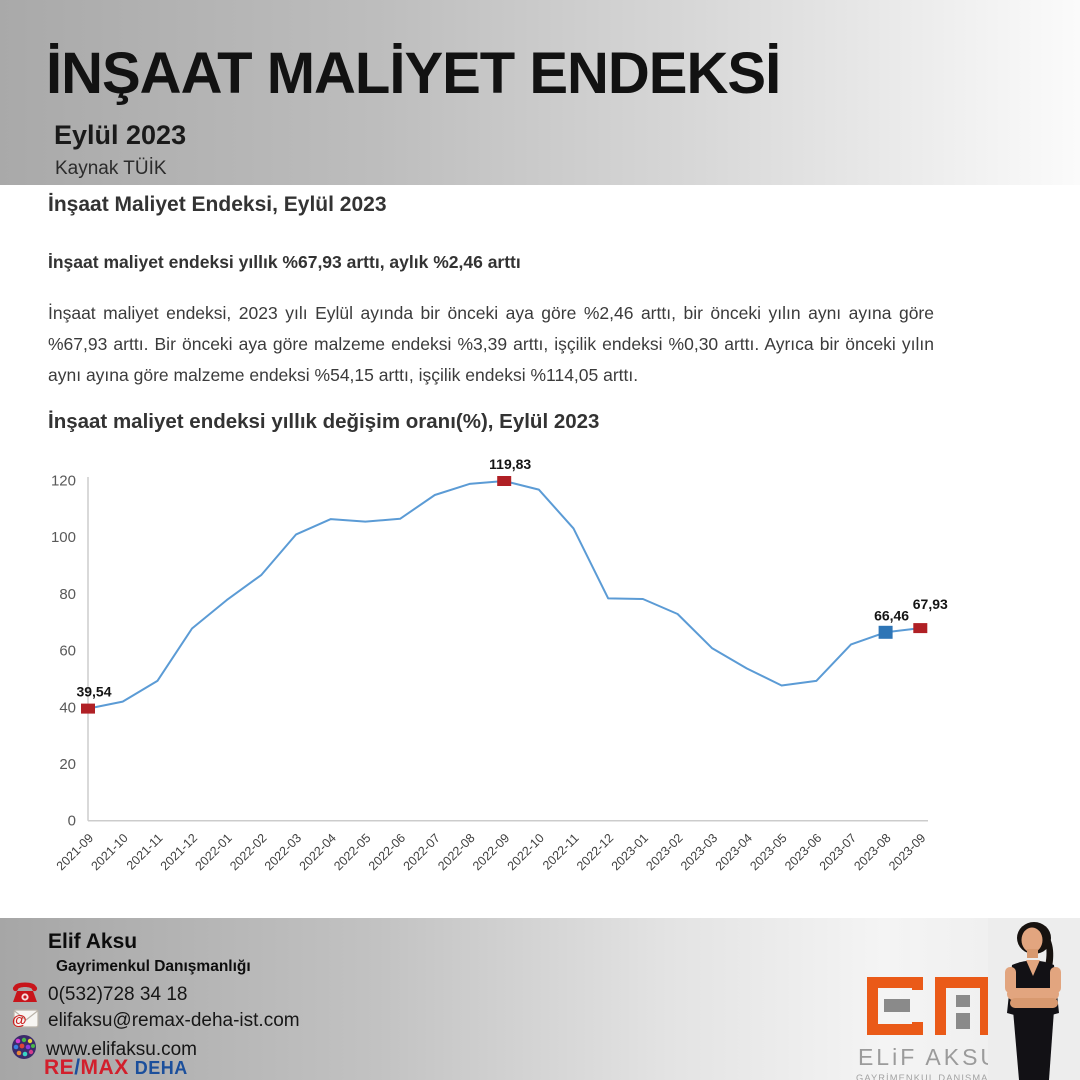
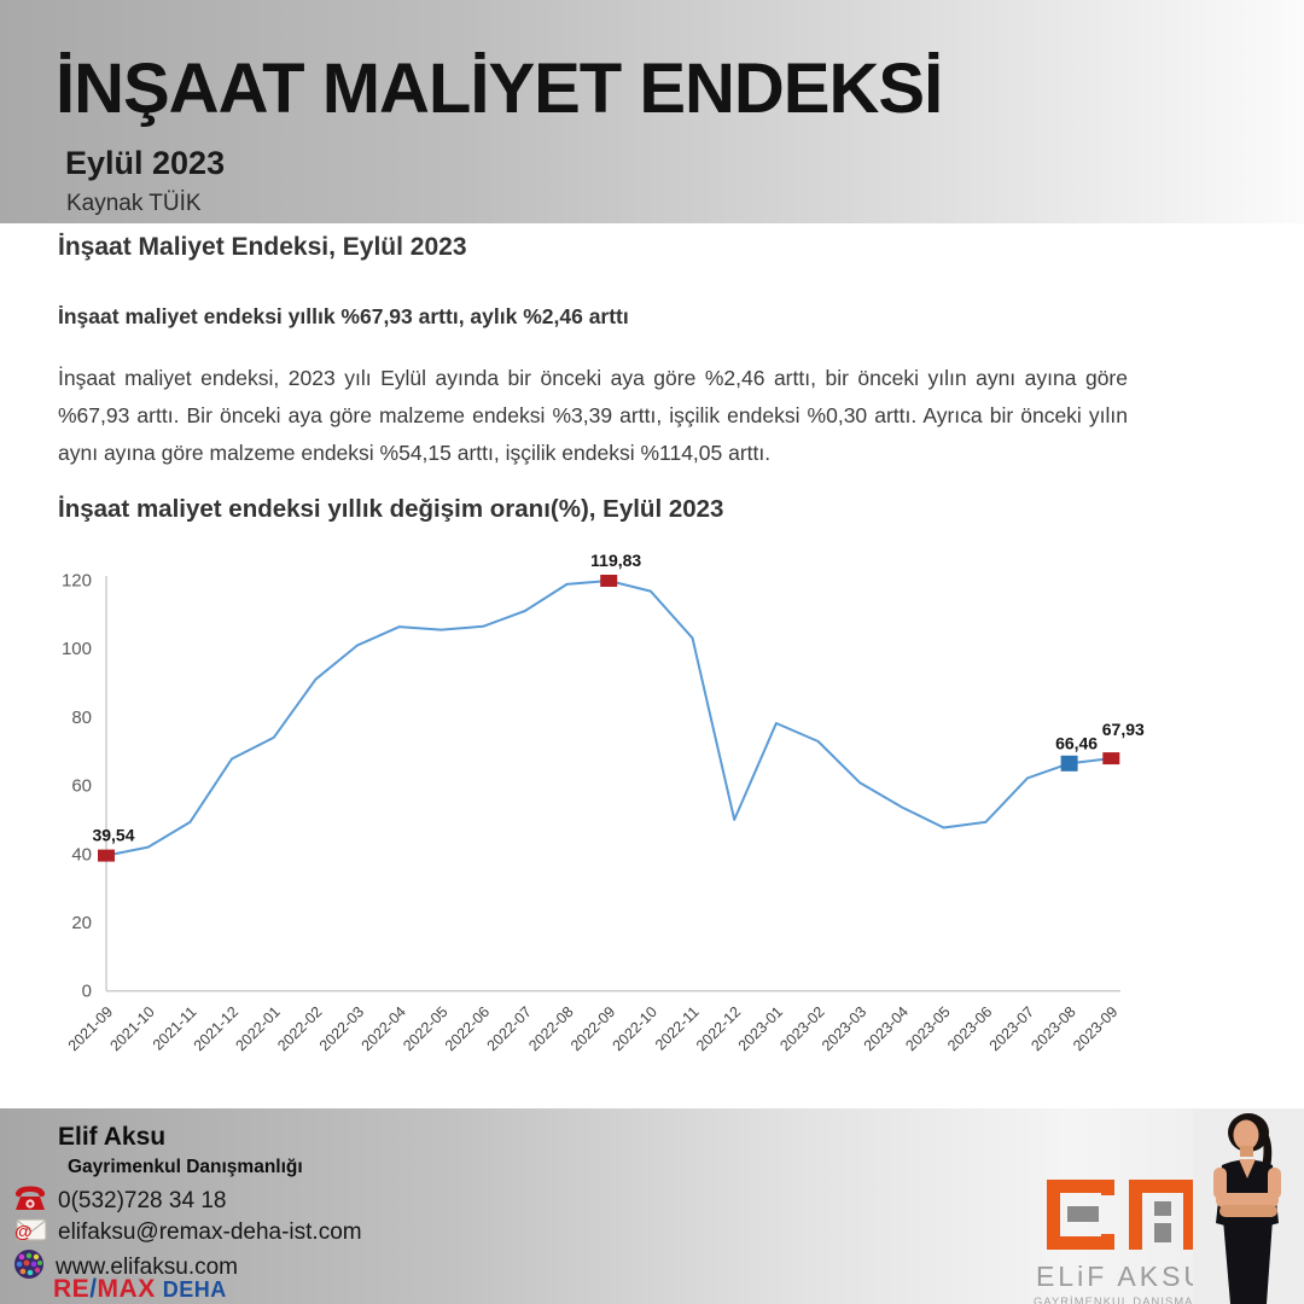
2022-01: 78 -> 74
2022-02: 87 -> 91
2022-07: 115 -> 111
2022-12: 78 -> 50
